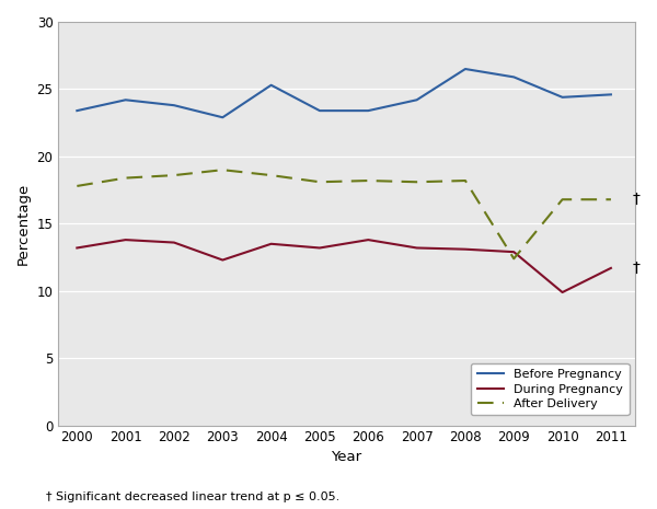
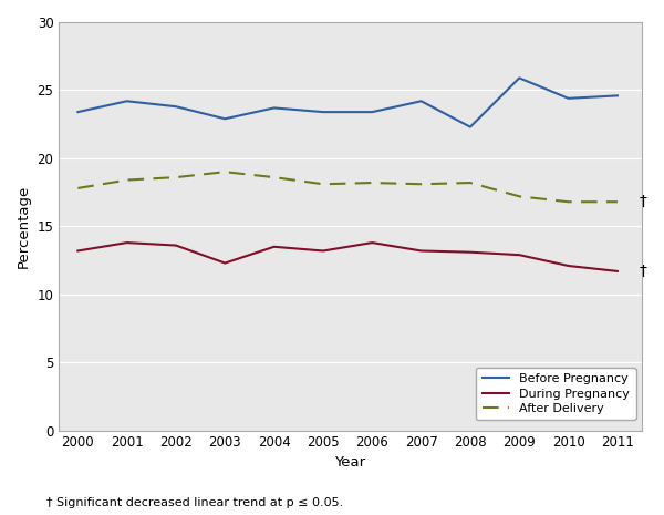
Before Pregnancy/2004: 25.3 -> 23.7
Before Pregnancy/2008: 26.5 -> 22.3
After Delivery/2009: 12.4 -> 17.2
During Pregnancy/2010: 9.9 -> 12.1
